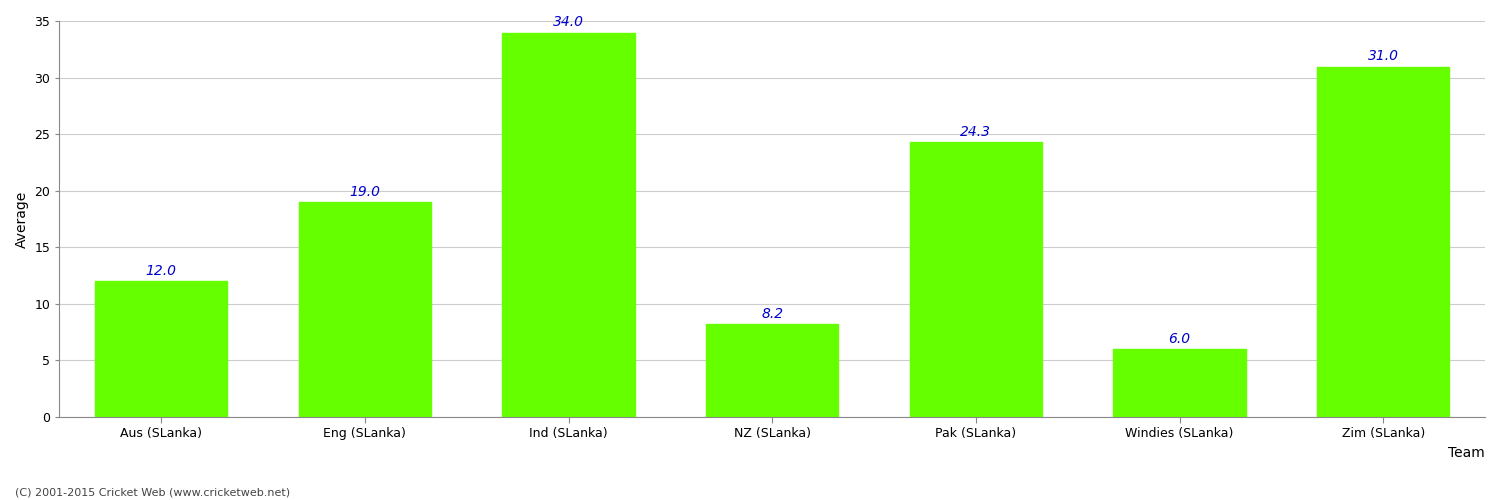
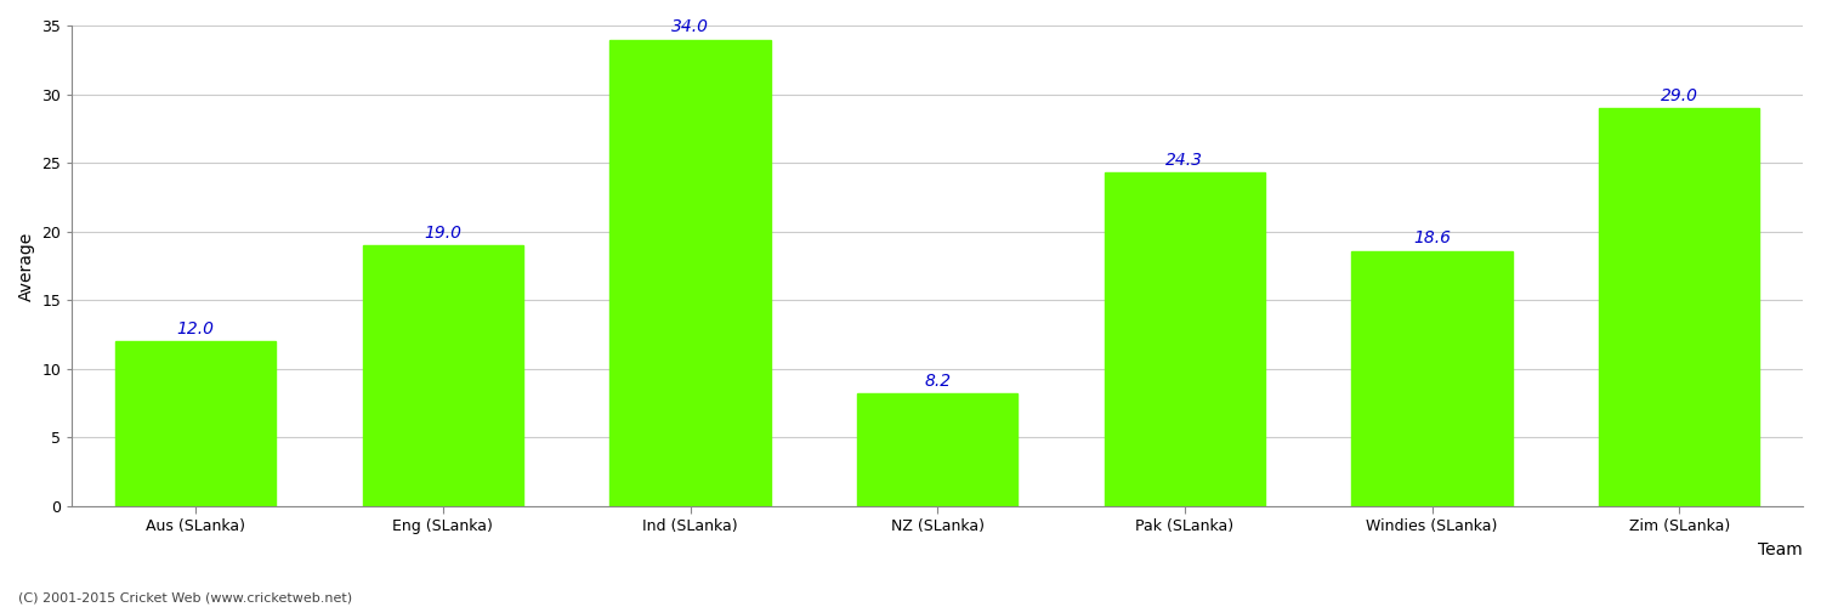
Windies (SLanka): 6.0 -> 18.6
Zim (SLanka): 31.0 -> 29.0
